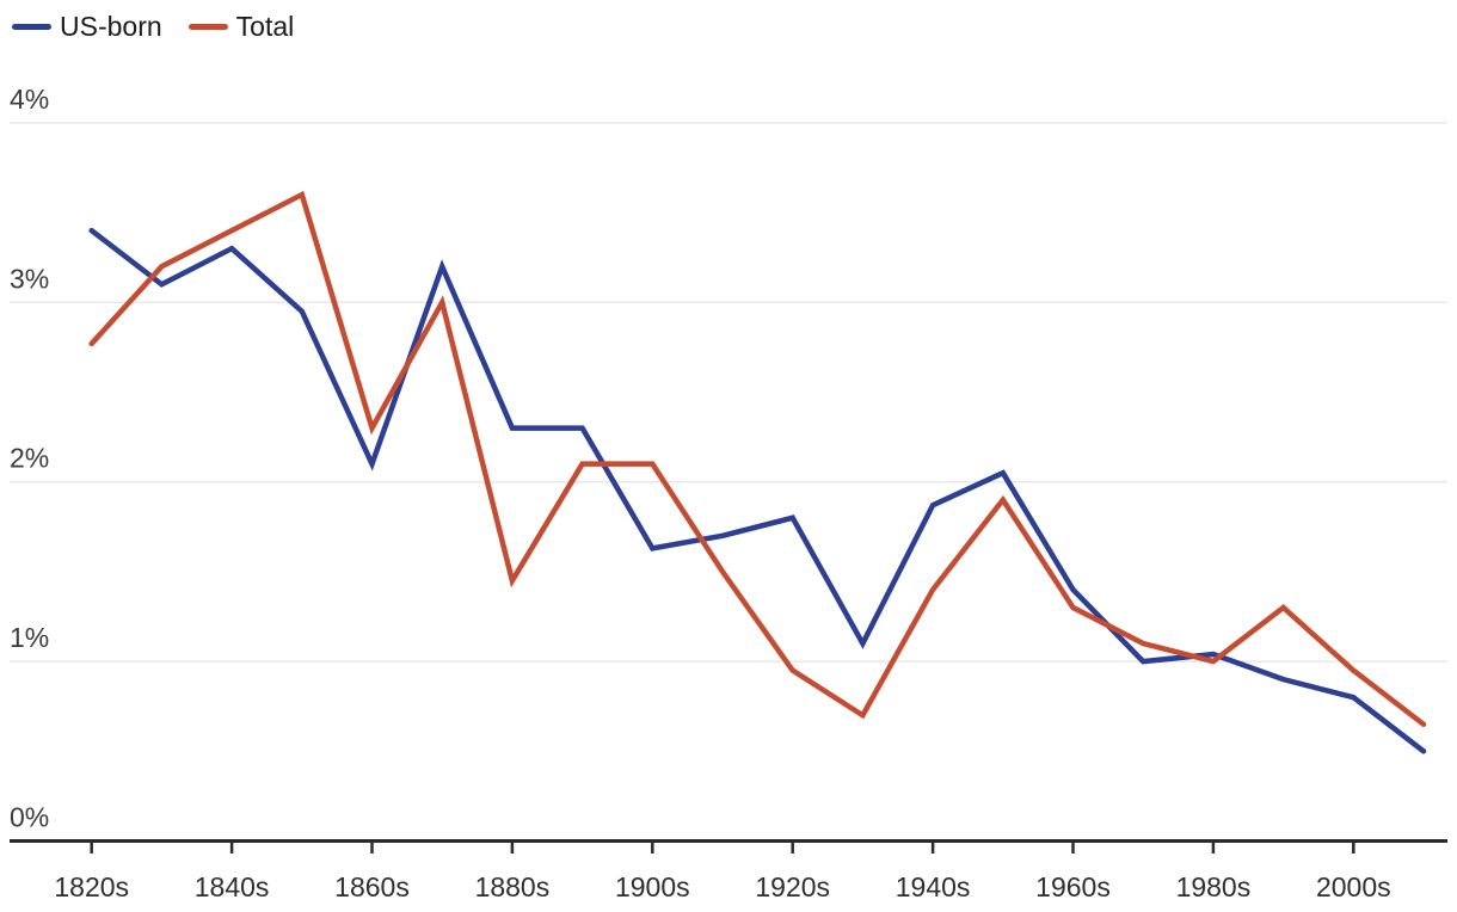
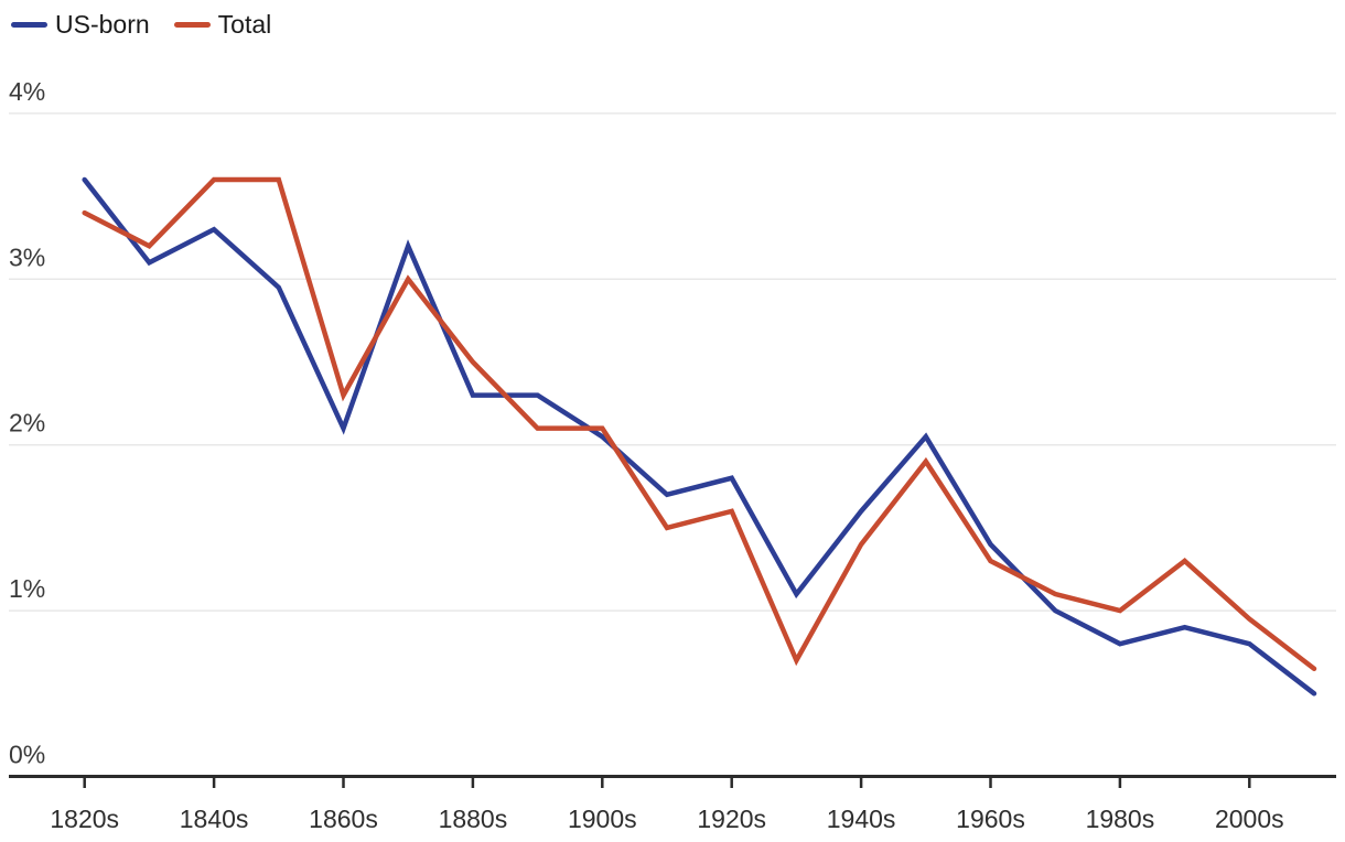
US-born/1820s: 3.40% -> 3.60%
Total/1820s: 2.77% -> 3.40%
Total/1840s: 3.40% -> 3.60%
Total/1880s: 1.45% -> 2.50%
US-born/1900s: 1.63% -> 2.05%
Total/1920s: 0.95% -> 1.60%
US-born/1940s: 1.87% -> 1.60%
US-born/1980s: 1.04% -> 0.80%
